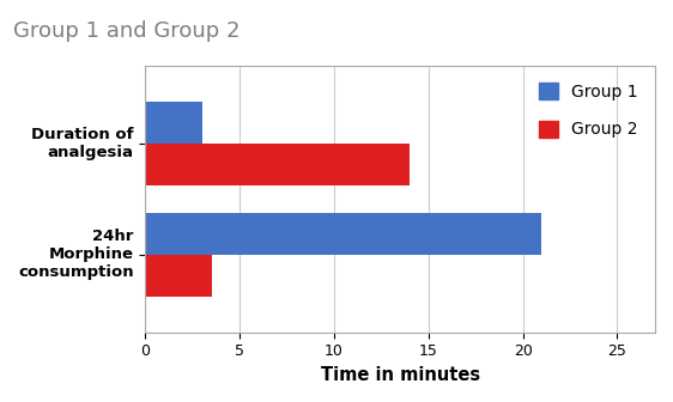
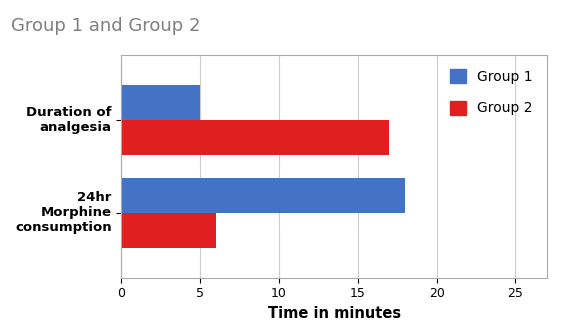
Group 1/Duration of analgesia: 3 -> 5
Group 2/Duration of analgesia: 14.0 -> 17.0
Group 1/24hr Morphine consumption: 21 -> 18
Group 2/24hr Morphine consumption: 3.5 -> 6.0
